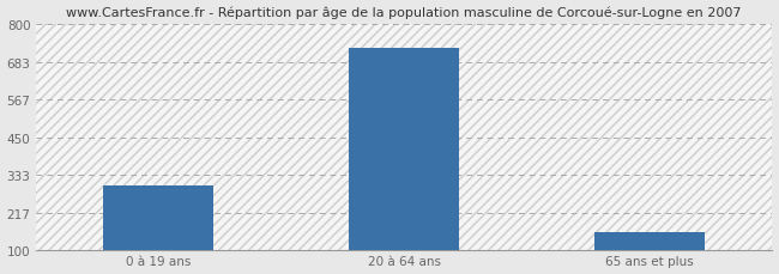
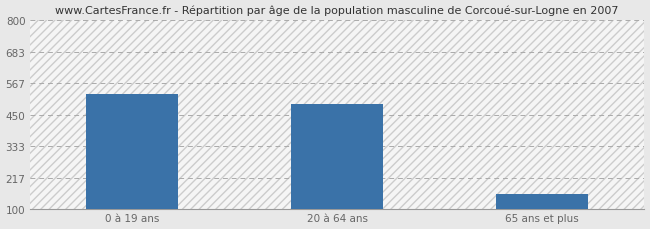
0 à 19 ans: 300 -> 525
20 à 64 ans: 725 -> 490
